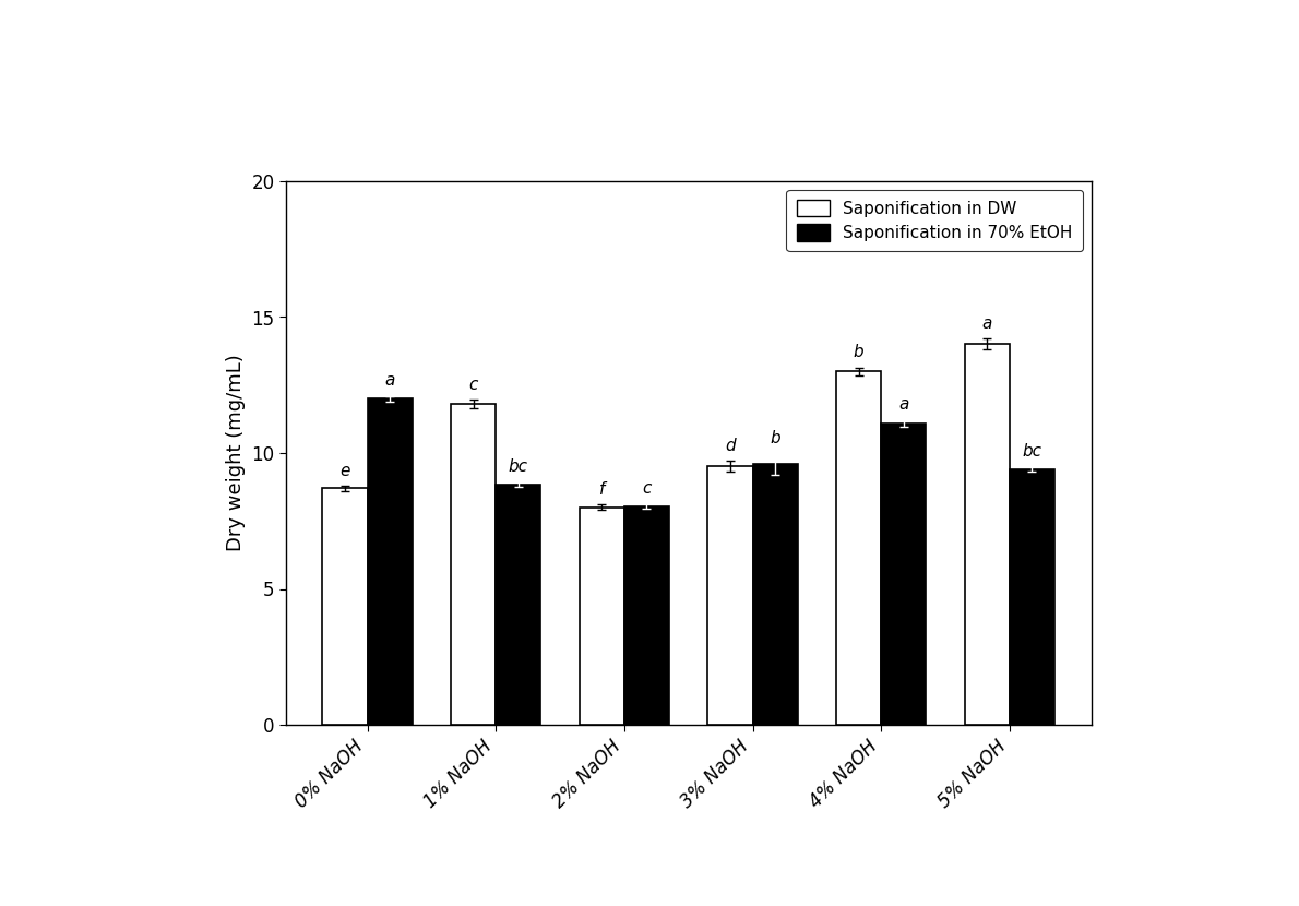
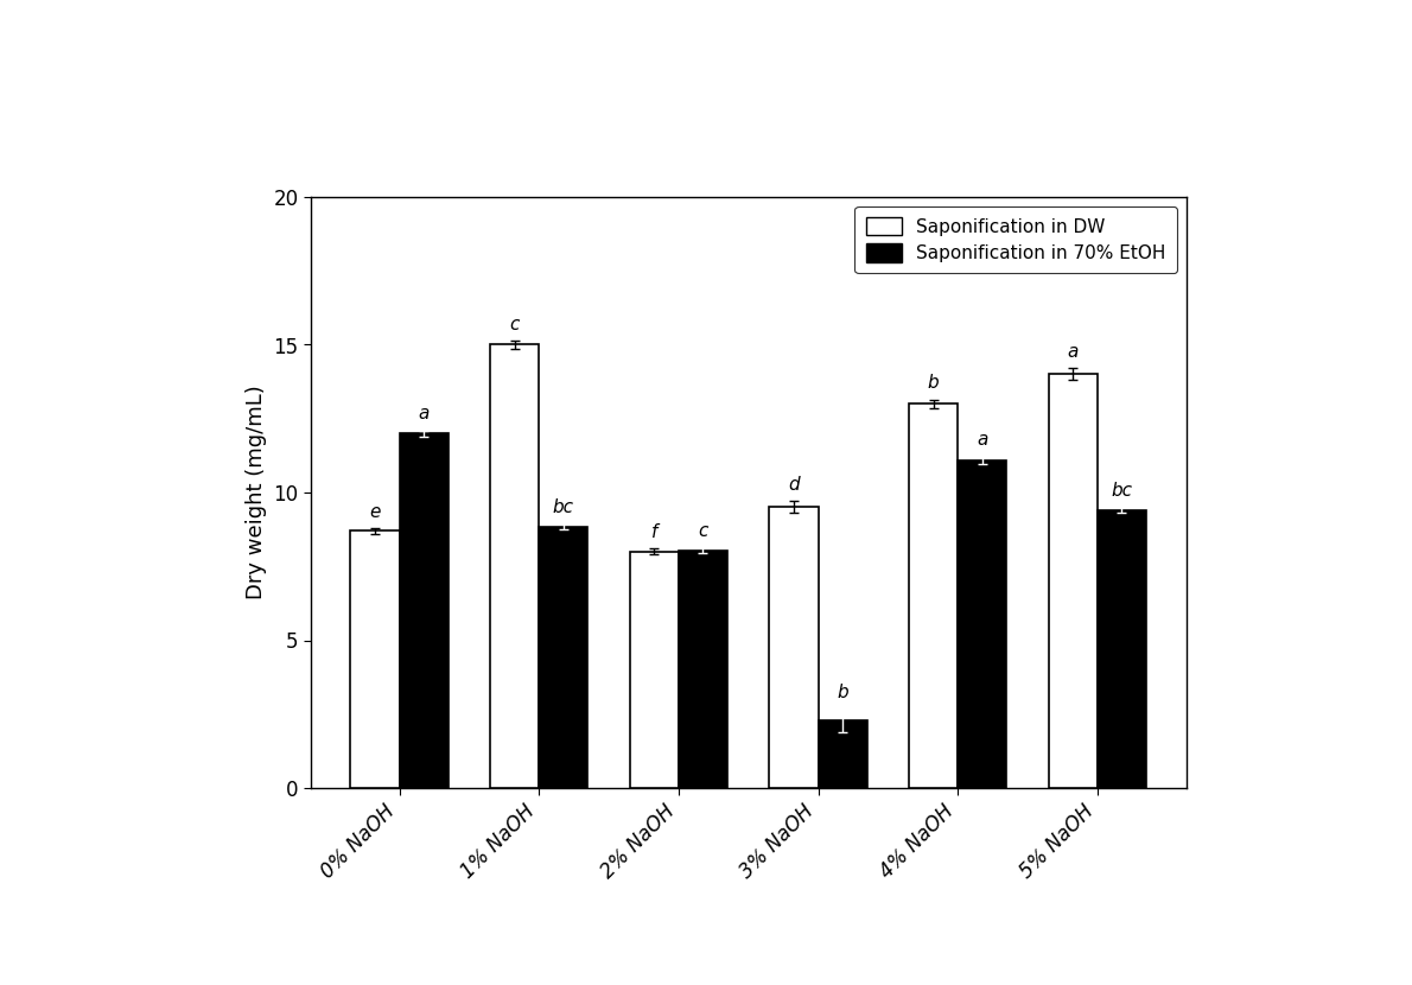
Saponification in DW/1% NaOH: 11.8 -> 15.0
Saponification in 70% EtOH/3% NaOH: 9.60 -> 2.30
